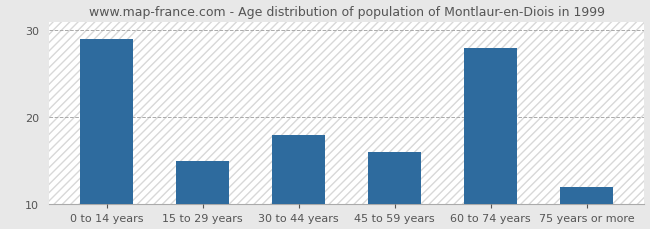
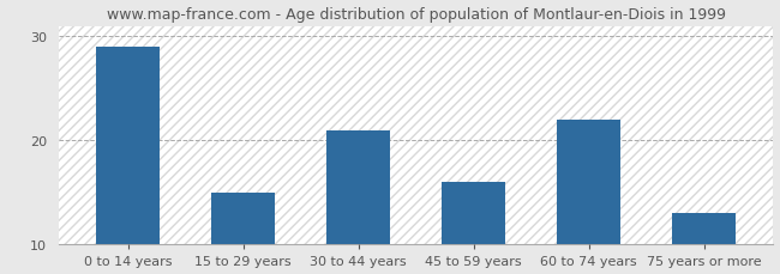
30 to 44 years: 18 -> 21
60 to 74 years: 28 -> 22
75 years or more: 12 -> 13
